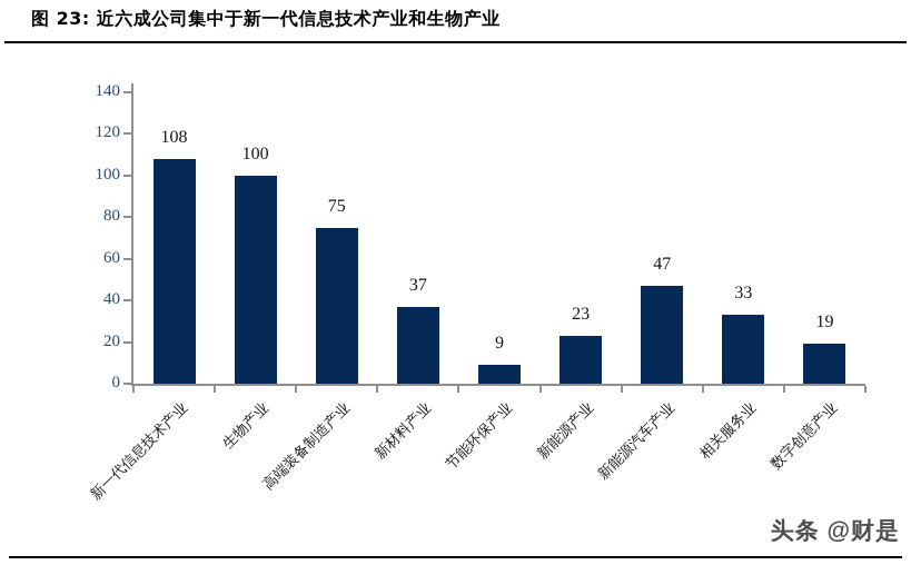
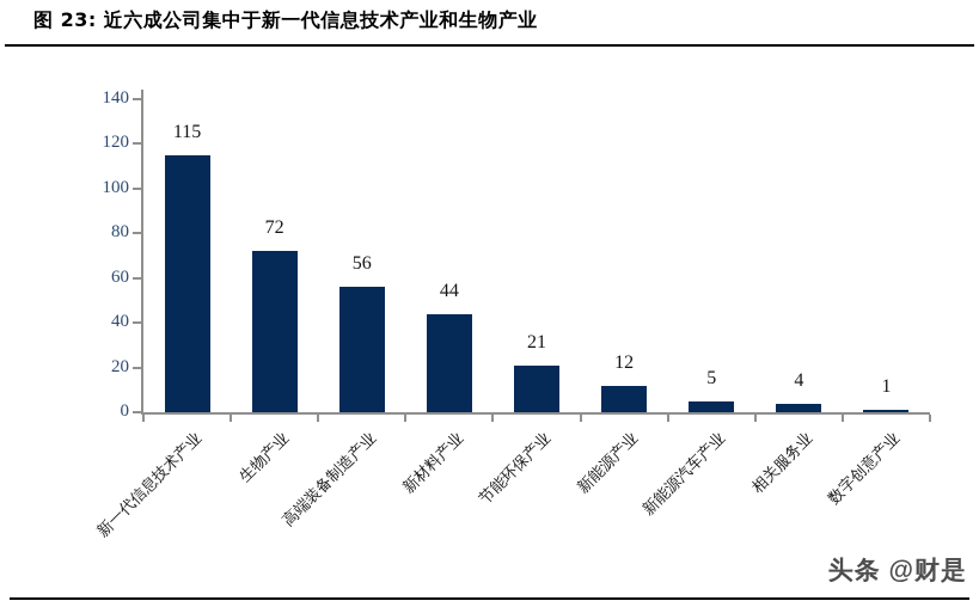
新一代信息技术产业: 108 -> 115
生物产业: 100 -> 72
高端装备制造产业: 75 -> 56
新材料产业: 37 -> 44
节能环保产业: 9 -> 21
新能源产业: 23 -> 12
新能源汽车产业: 47 -> 5
相关服务业: 33 -> 4
数字创意产业: 19 -> 1
